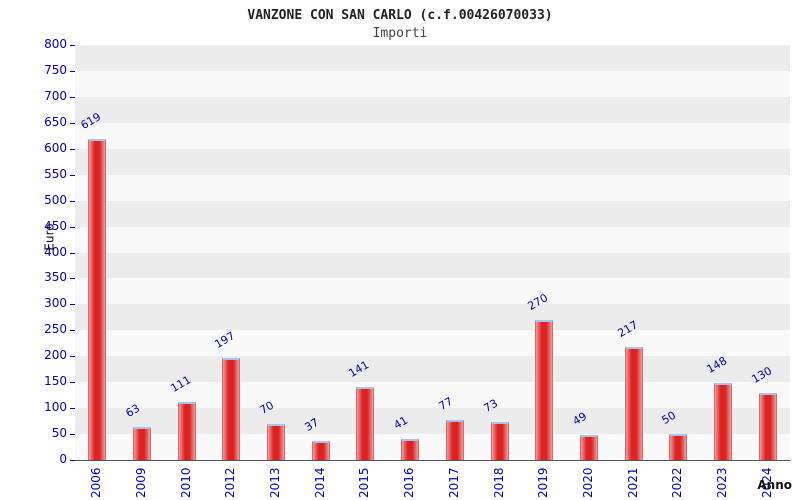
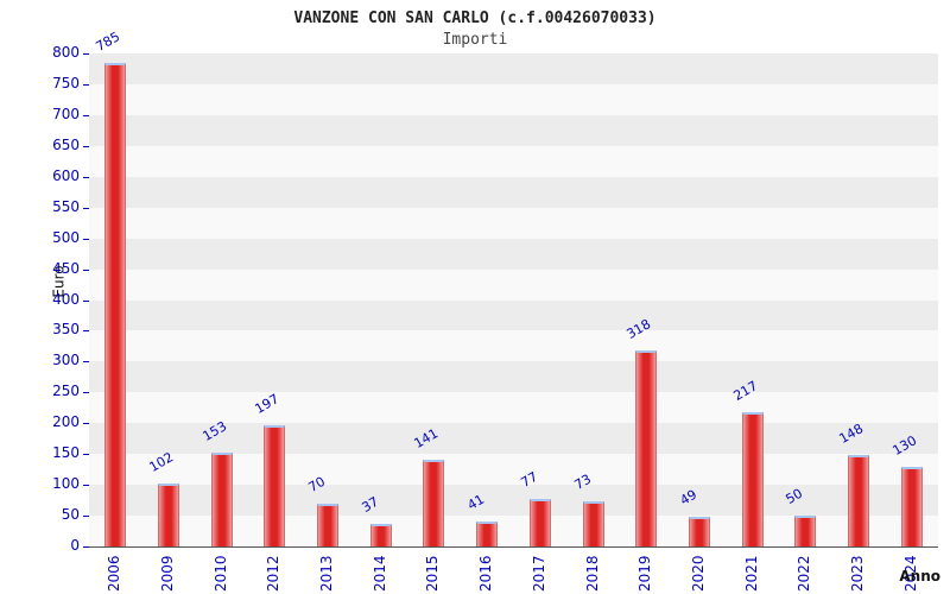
2006: 619 -> 785
2009: 63 -> 102
2010: 111 -> 153
2019: 270 -> 318
